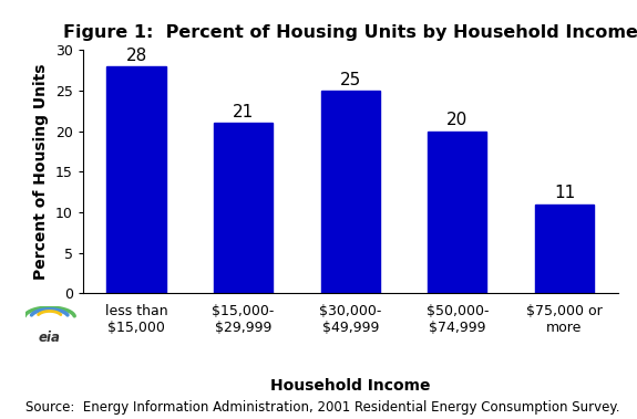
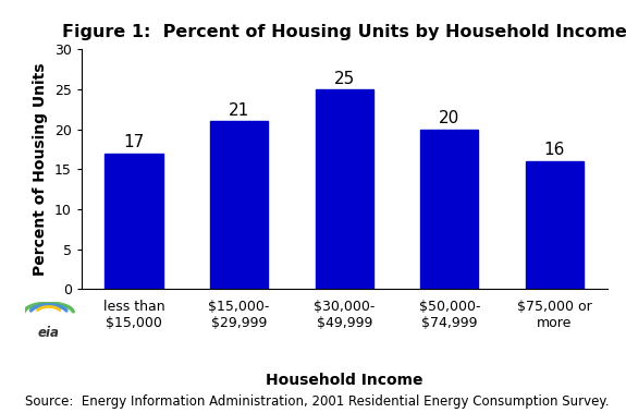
Figure 1: Percent of Housing Units by Household Income/less than $15,000: 28 -> 17
Figure 1: Percent of Housing Units by Household Income/$75,000 or more: 11 -> 16
